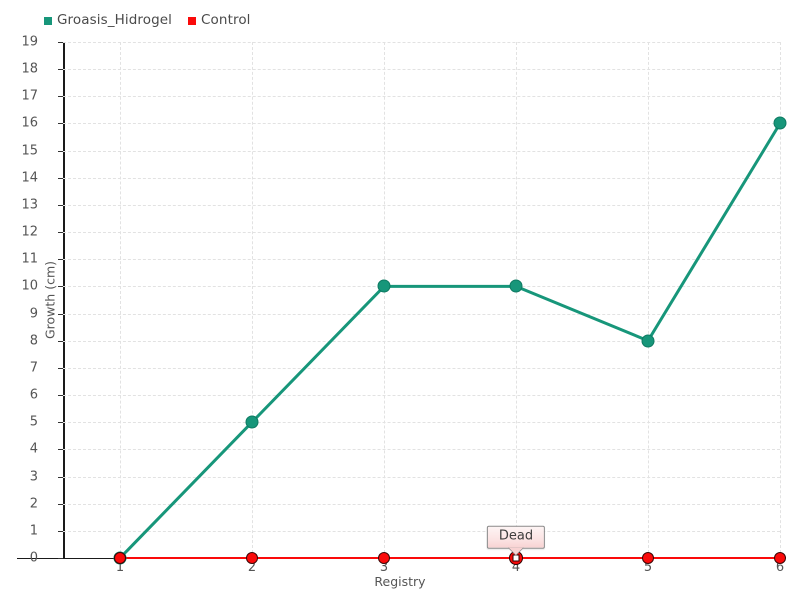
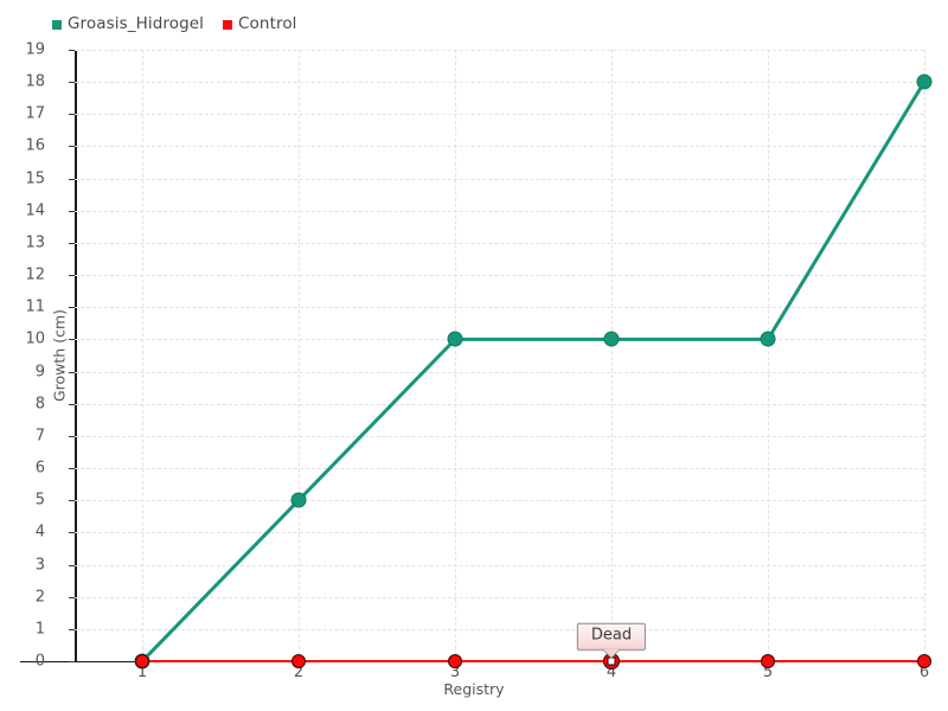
Groasis_Hidrogel/5: 8 -> 10
Groasis_Hidrogel/6: 16 -> 18
